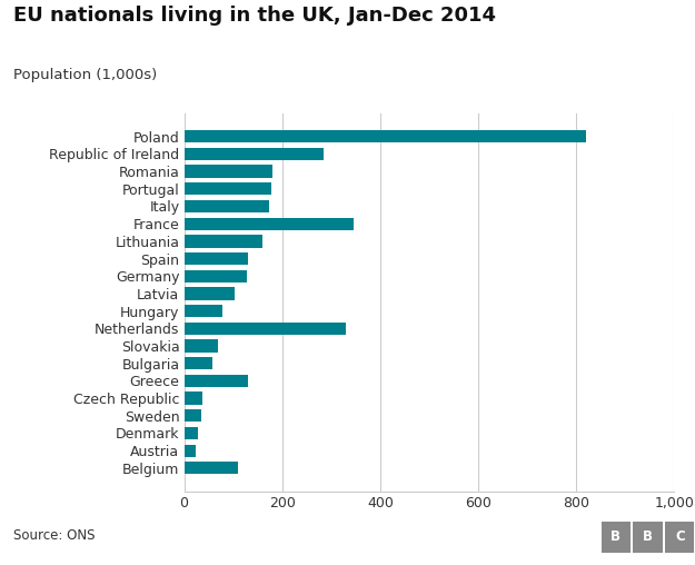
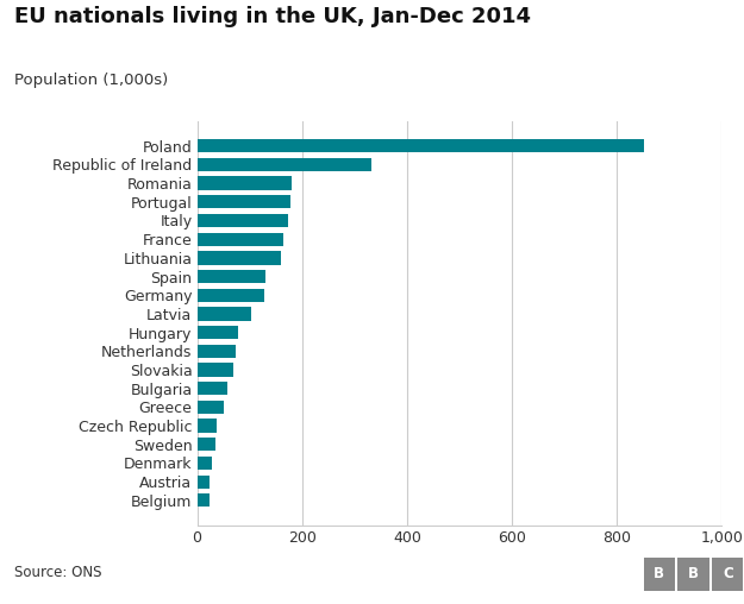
Poland: 820 -> 853
Republic of Ireland: 285 -> 332
France: 345 -> 165
Netherlands: 330 -> 74
Greece: 130 -> 50
Belgium: 110 -> 23
